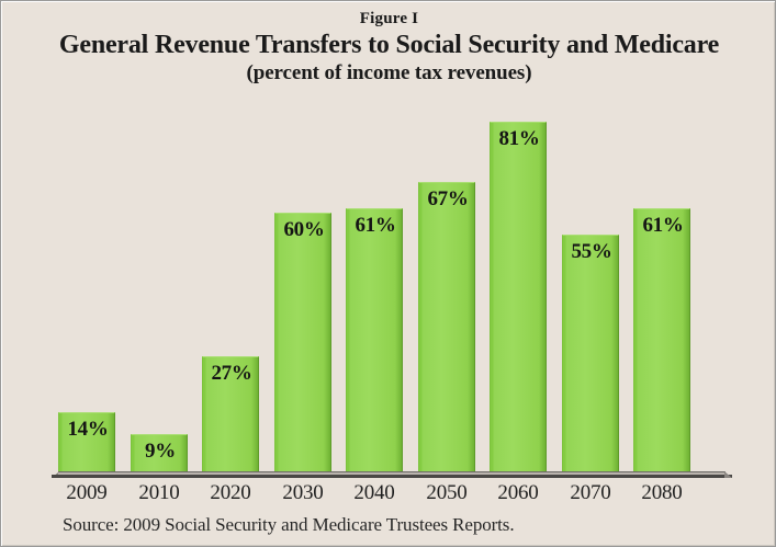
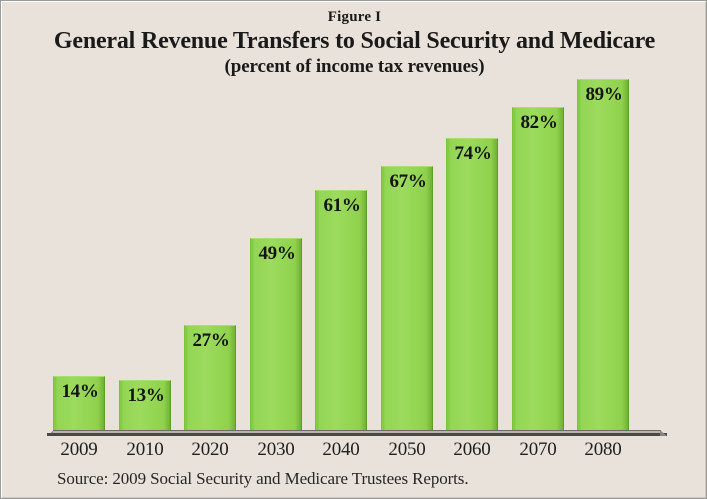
2010: 9% -> 13%
2030: 60% -> 49%
2060: 81% -> 74%
2070: 55% -> 82%
2080: 61% -> 89%
